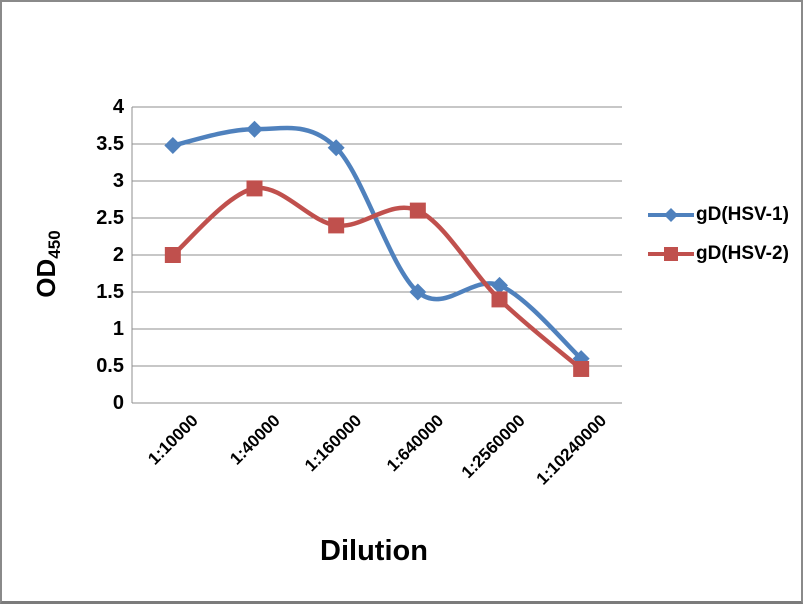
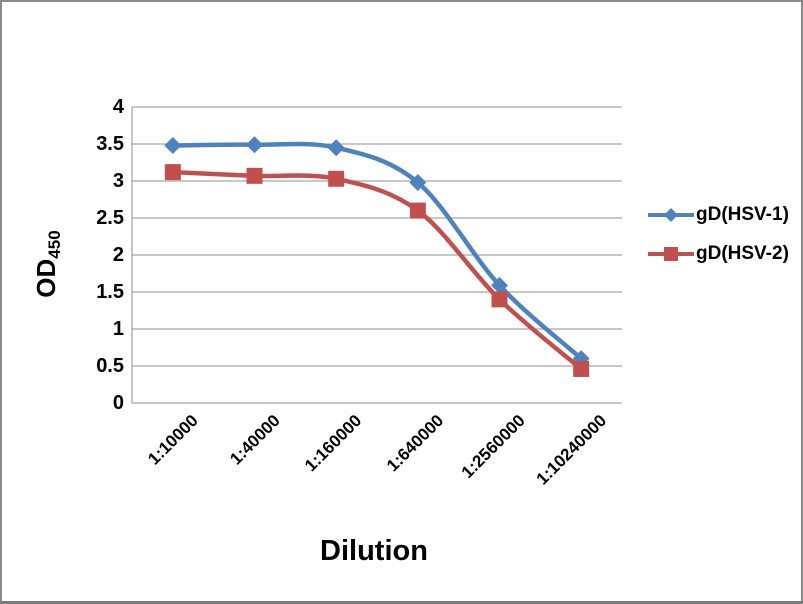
gD(HSV-2)/1:10000: 2.0 -> 3.1
gD(HSV-1)/1:40000: 3.7 -> 3.5
gD(HSV-2)/1:40000: 2.9 -> 3.1
gD(HSV-2)/1:160000: 2.4 -> 3.0
gD(HSV-1)/1:640000: 1.5 -> 3.0
